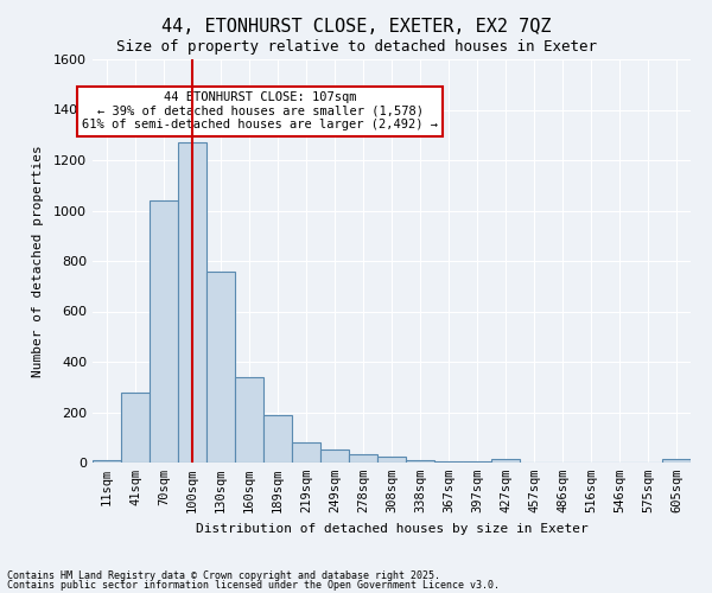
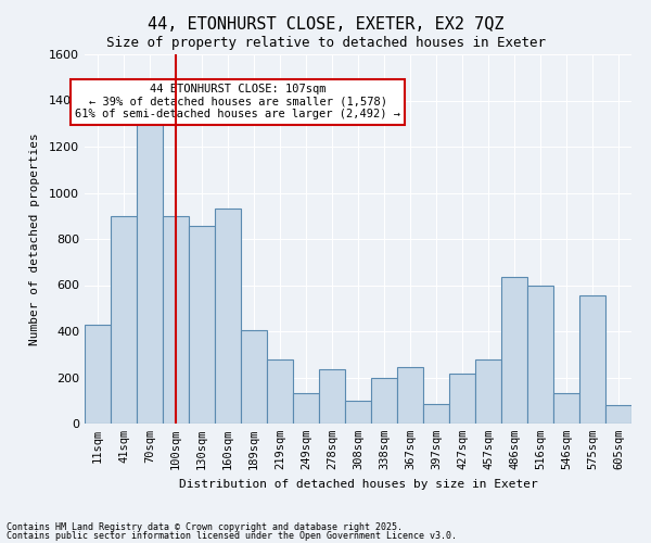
11sqm: 10 -> 430
41sqm: 280 -> 900
70sqm: 1040 -> 1305
100sqm: 1270 -> 900
130sqm: 760 -> 855
160sqm: 340 -> 930
189sqm: 190 -> 405
219sqm: 80 -> 280
249sqm: 50 -> 130
278sqm: 35 -> 235
308sqm: 25 -> 100
338sqm: 10 -> 200
367sqm: 5 -> 245
397sqm: 5 -> 85
427sqm: 15 -> 215
457sqm: 2 -> 280
486sqm: 2 -> 635
516sqm: 2 -> 600
546sqm: 2 -> 130
575sqm: 2 -> 555
605sqm: 15 -> 80
